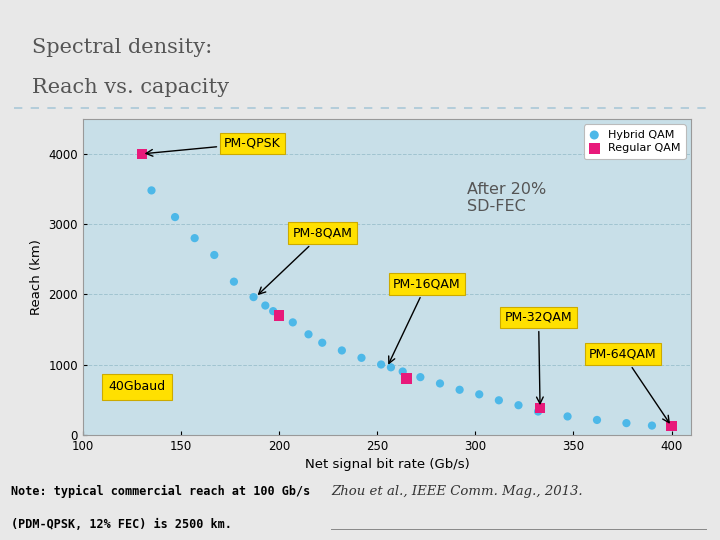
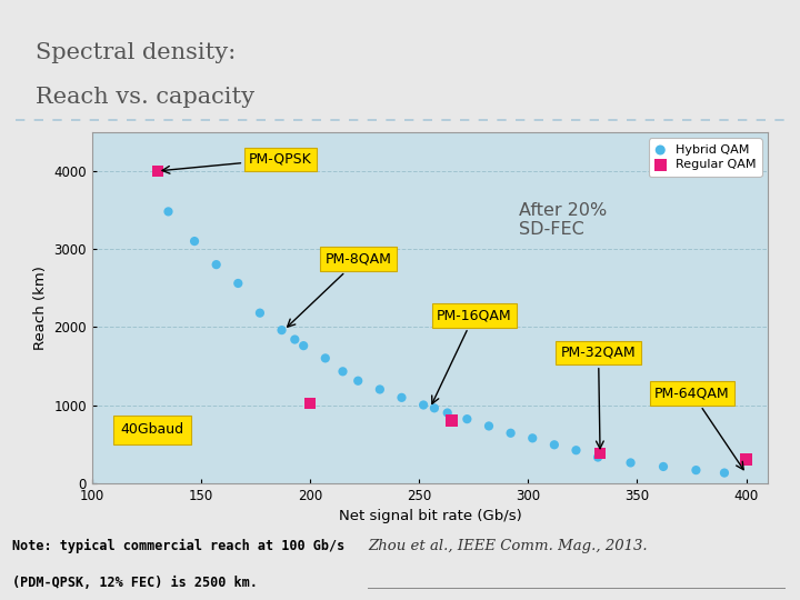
Regular QAM/200: 1700 -> 1020
Regular QAM/400: 120 -> 300
